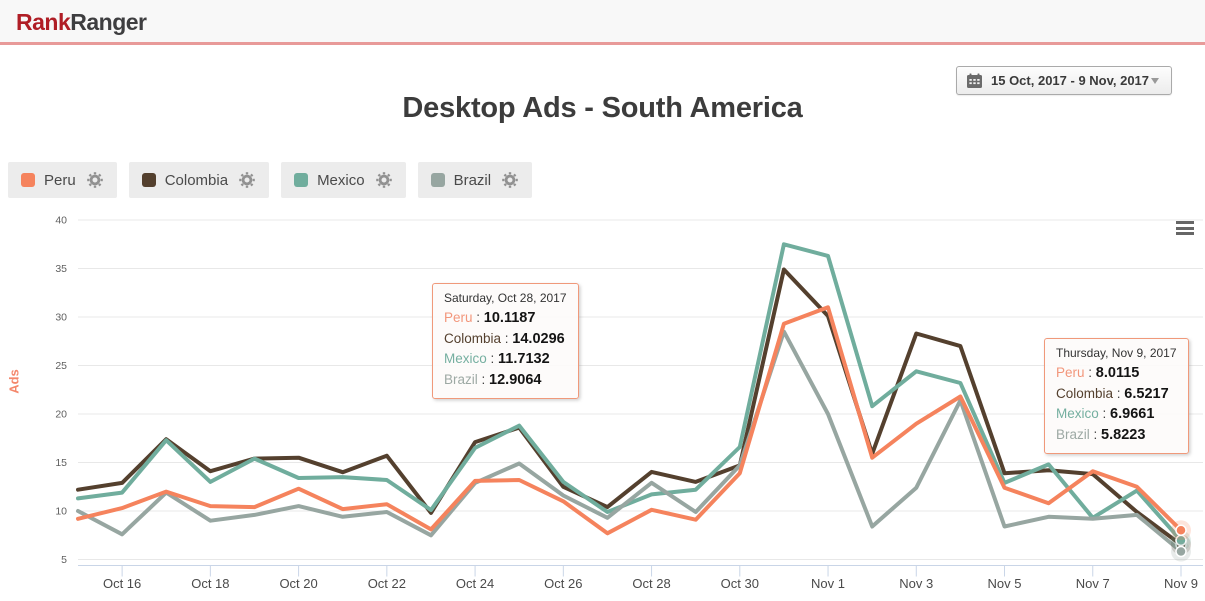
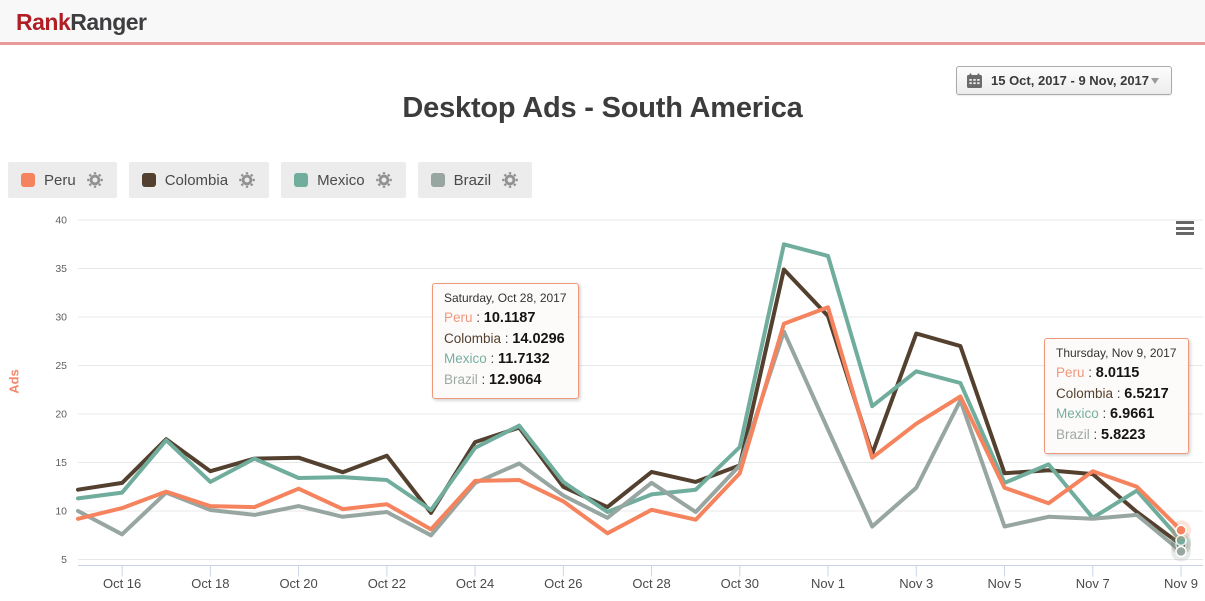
Brazil/Oct 18: 9 -> 10
Brazil/Nov 1: 20 -> 18
